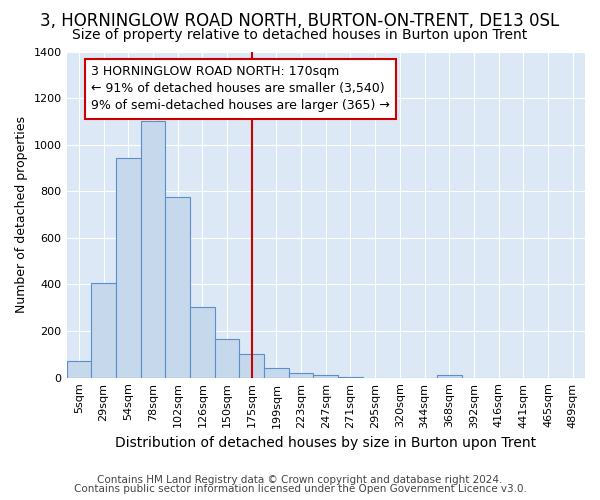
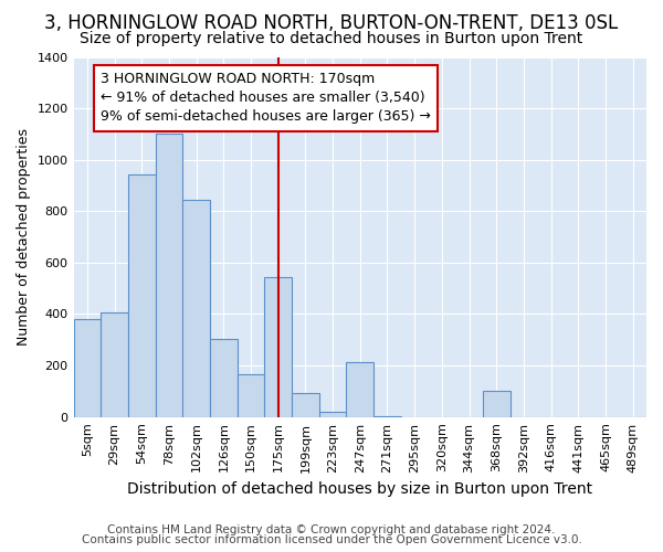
5sqm: 70 -> 380
102sqm: 775 -> 845
175sqm: 103 -> 545
199sqm: 40 -> 95
247sqm: 13 -> 215
368sqm: 10 -> 100
